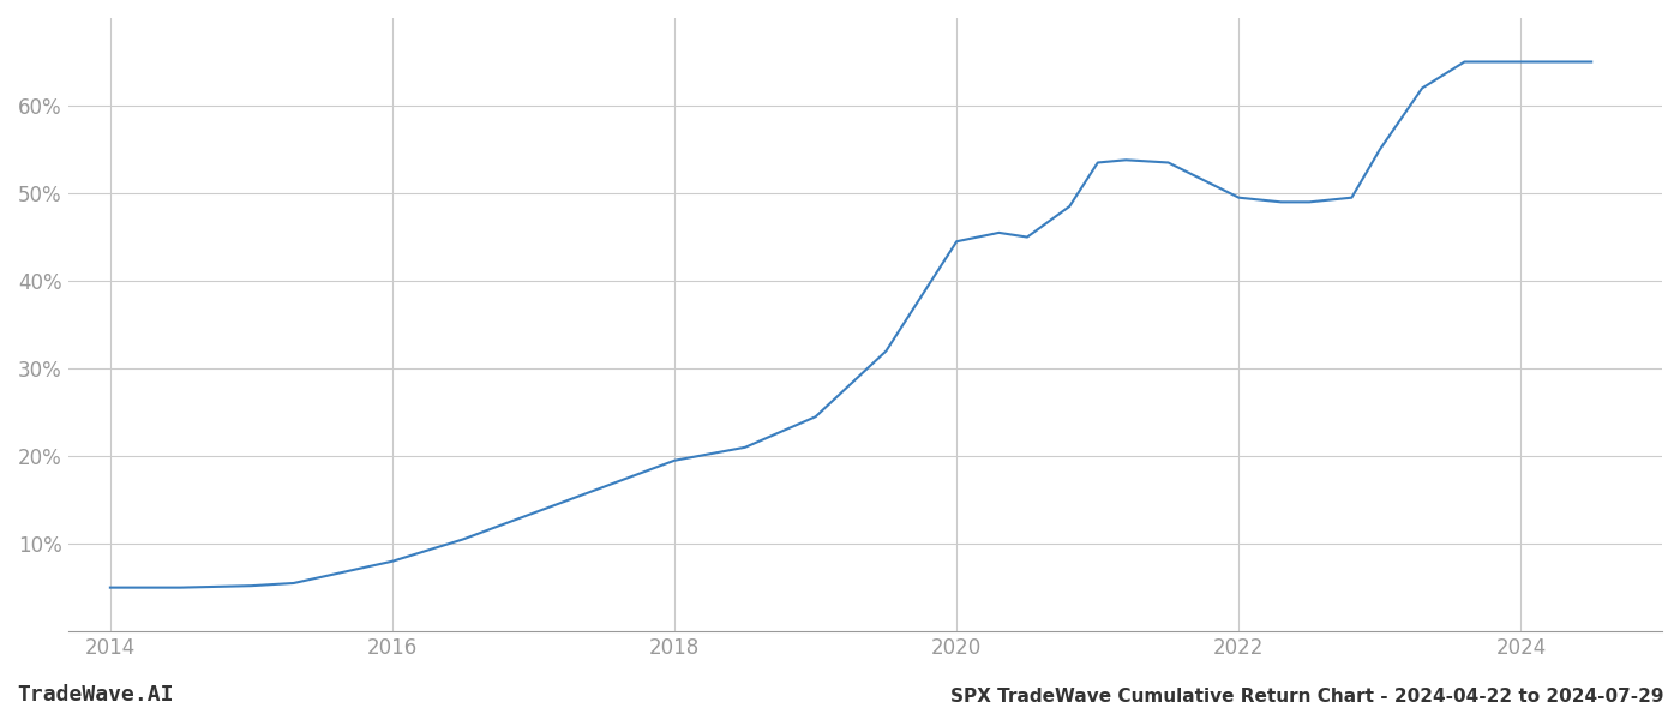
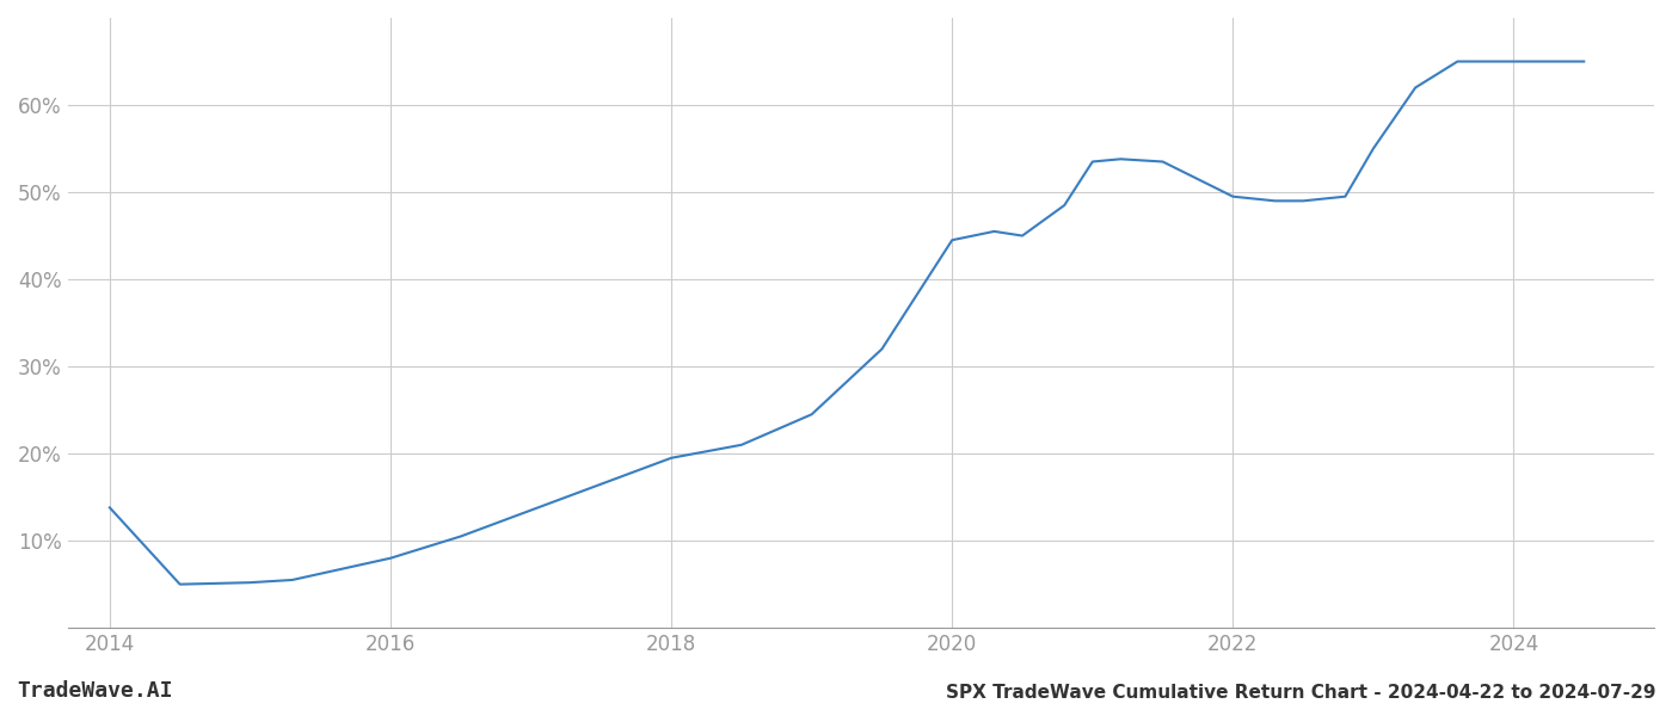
2014: 5.0% -> 13.8%
